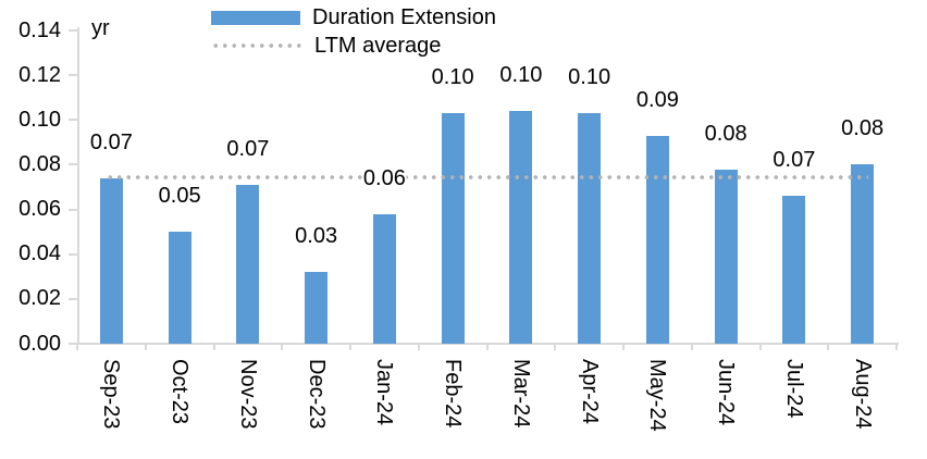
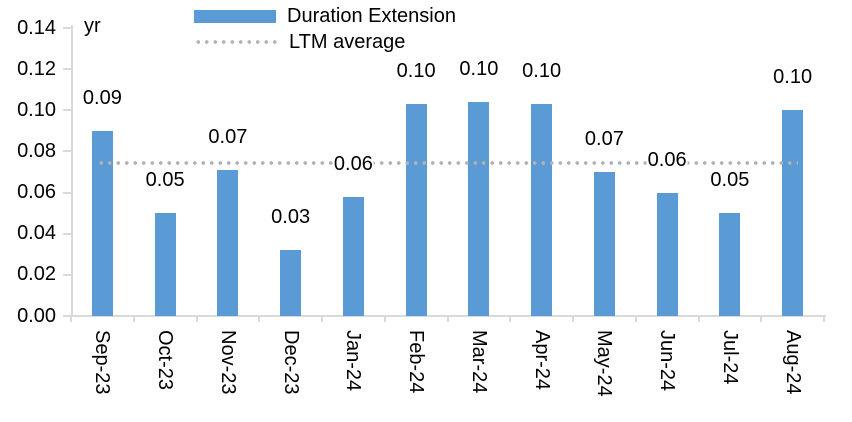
Sep-23: 0.07 -> 0.09
May-24: 0.09 -> 0.07
Jun-24: 0.08 -> 0.06
Jul-24: 0.07 -> 0.05
Aug-24: 0.08 -> 0.10
